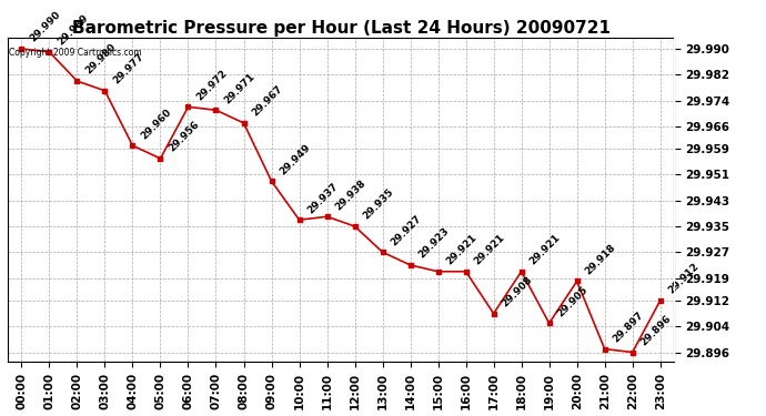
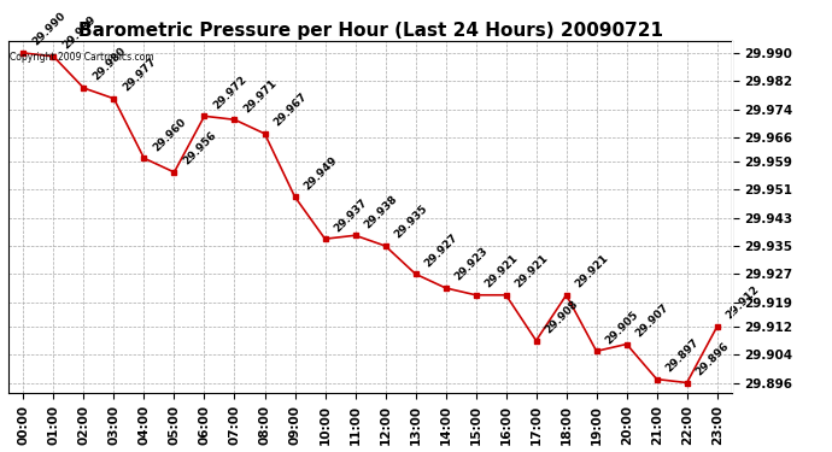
20:00: 29.918 -> 29.907
